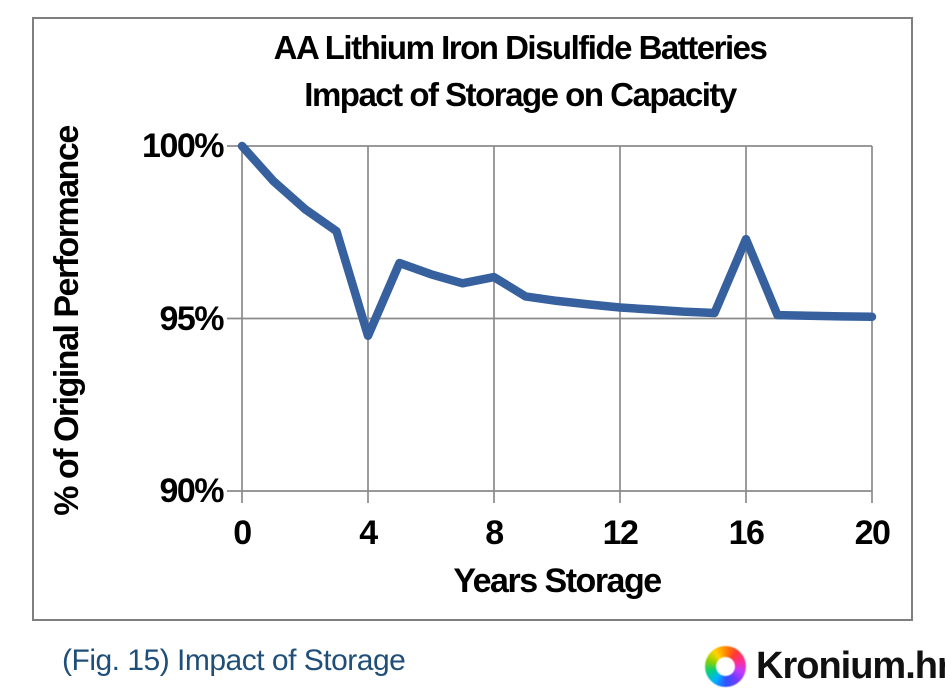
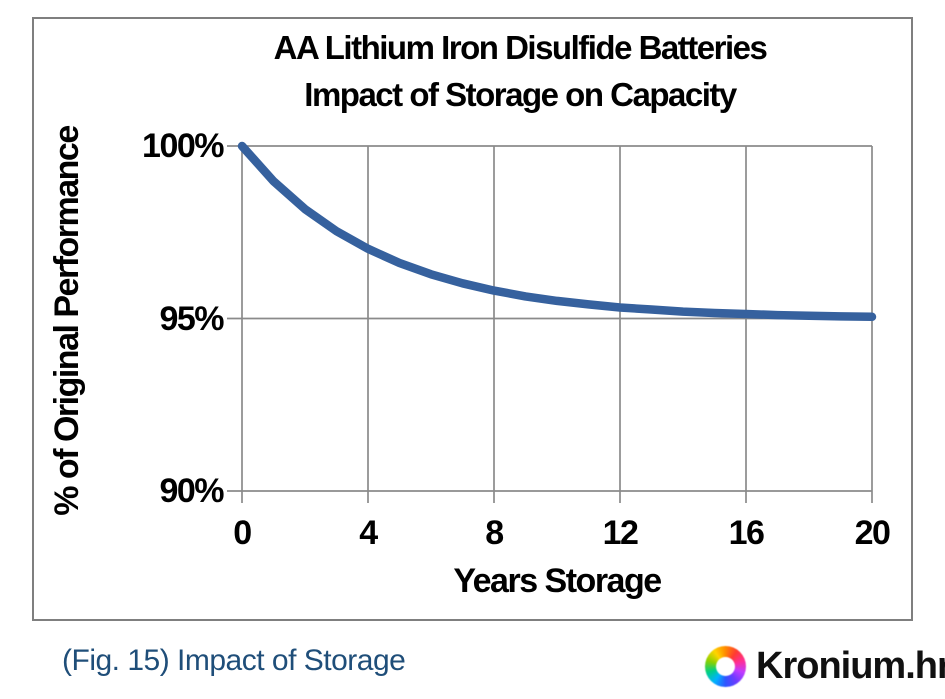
4: 94.5% -> 97.0%
8: 96.2% -> 95.8%
16: 97.3% -> 95.1%
